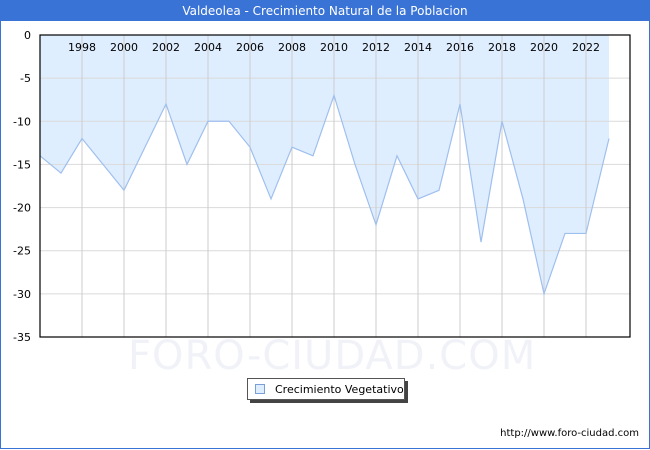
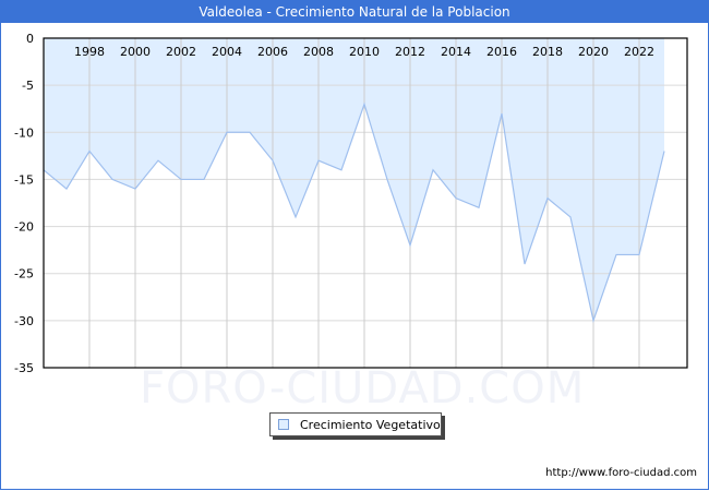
2000: -18 -> -16
2002: -8 -> -15
2014: -19 -> -17
2018: -10 -> -17
